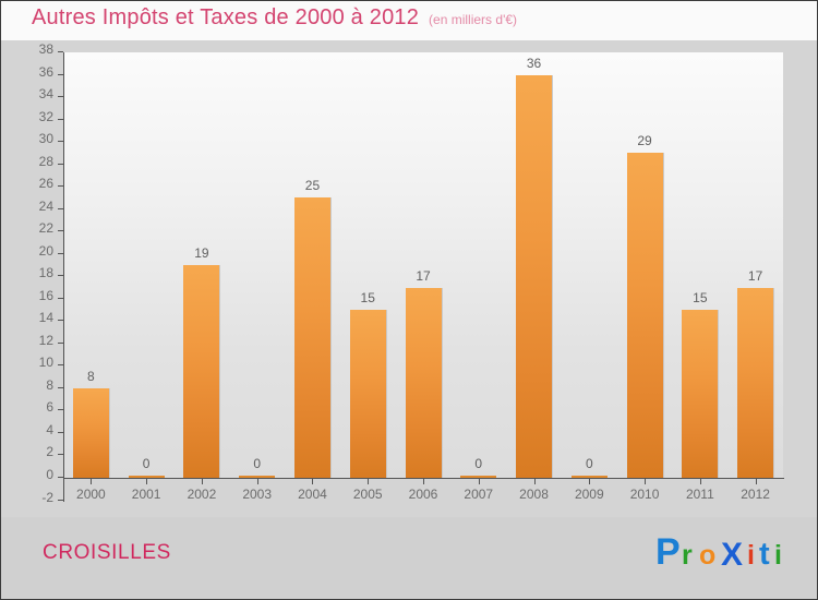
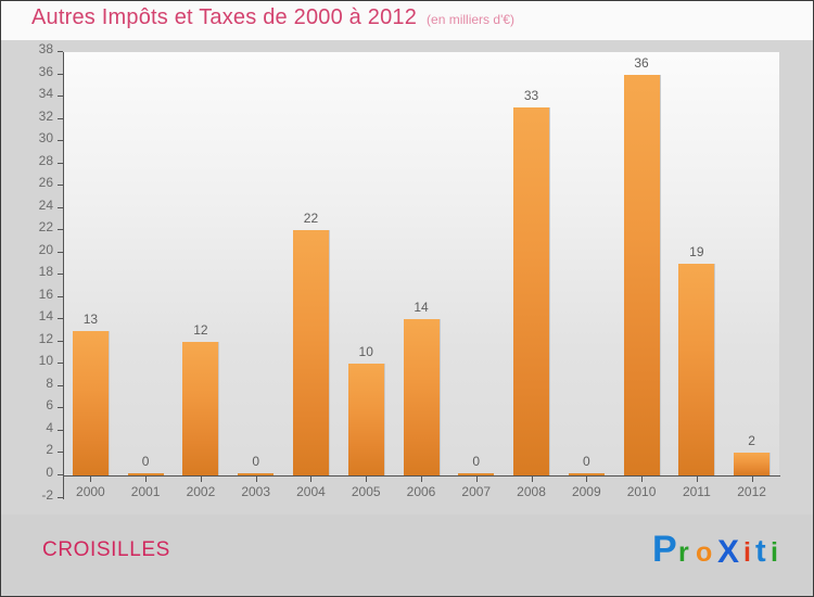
2000: 8 -> 13
2002: 19 -> 12
2004: 25 -> 22
2005: 15 -> 10
2006: 17 -> 14
2008: 36 -> 33
2010: 29 -> 36
2011: 15 -> 19
2012: 17 -> 2
